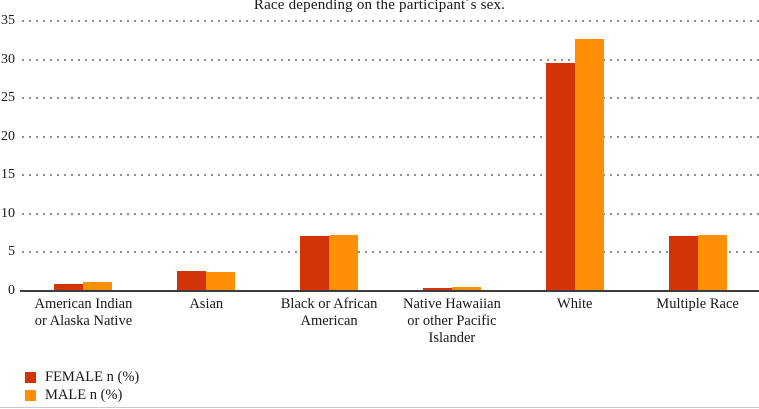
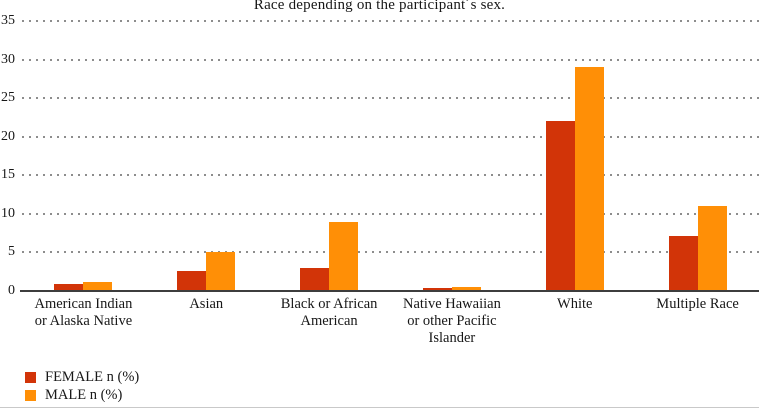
MALE n (%)/Asian: 2 -> 5
FEMALE n (%)/Black or African American: 7 -> 3
MALE n (%)/Black or African American: 7 -> 9
FEMALE n (%)/White: 30 -> 22
MALE n (%)/White: 33 -> 29
MALE n (%)/Multiple Race: 7 -> 11
